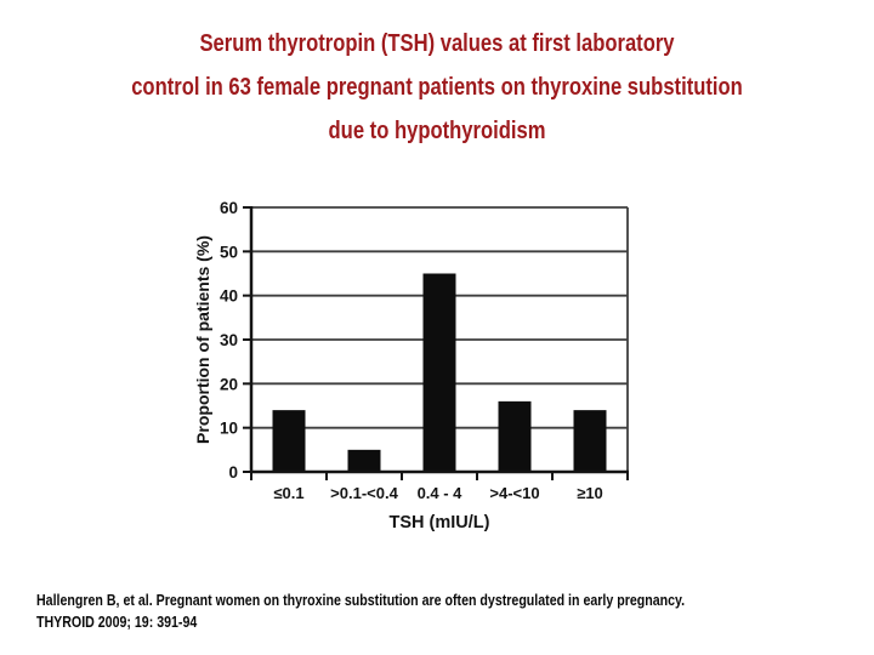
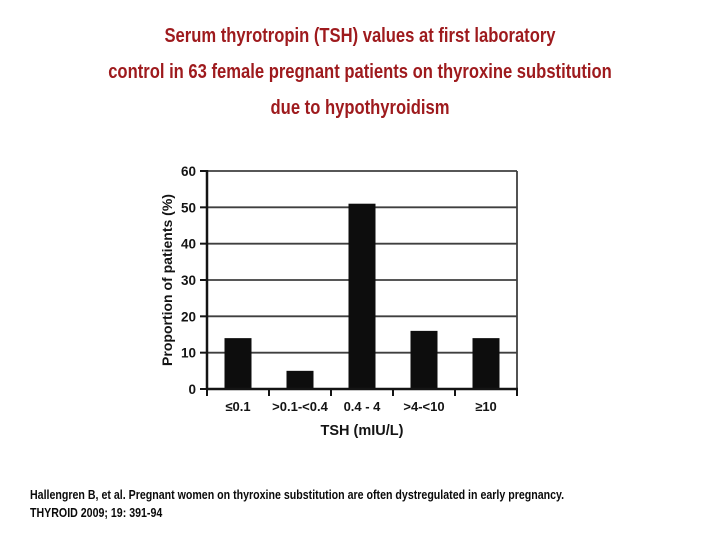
0.4 - 4: 45 -> 51
